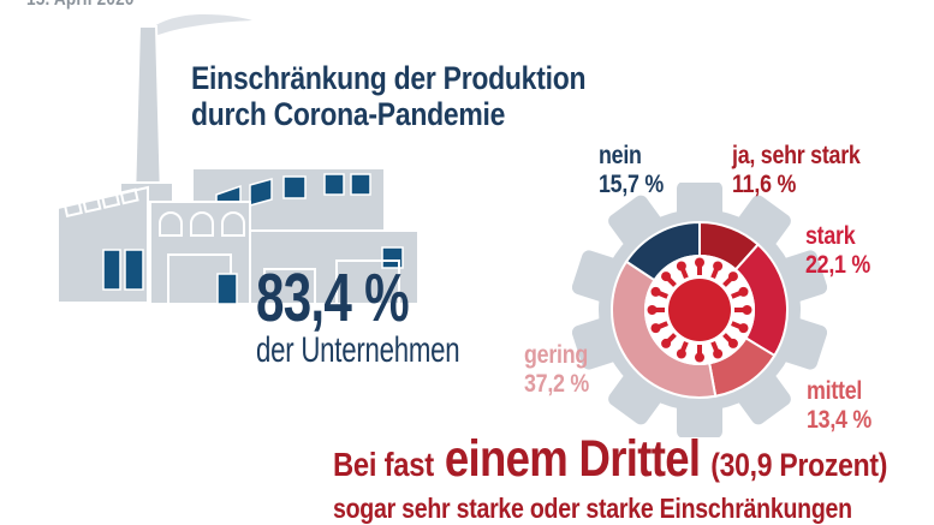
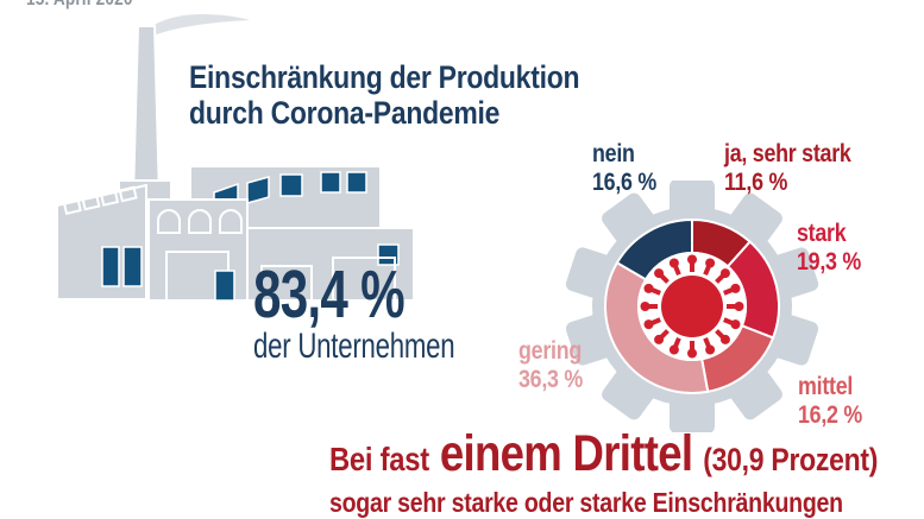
stark: 22,1 -> 19,3
mittel: 13,4 -> 16,2
gering: 37,2 -> 36,3
nein: 15,7 -> 16,6
